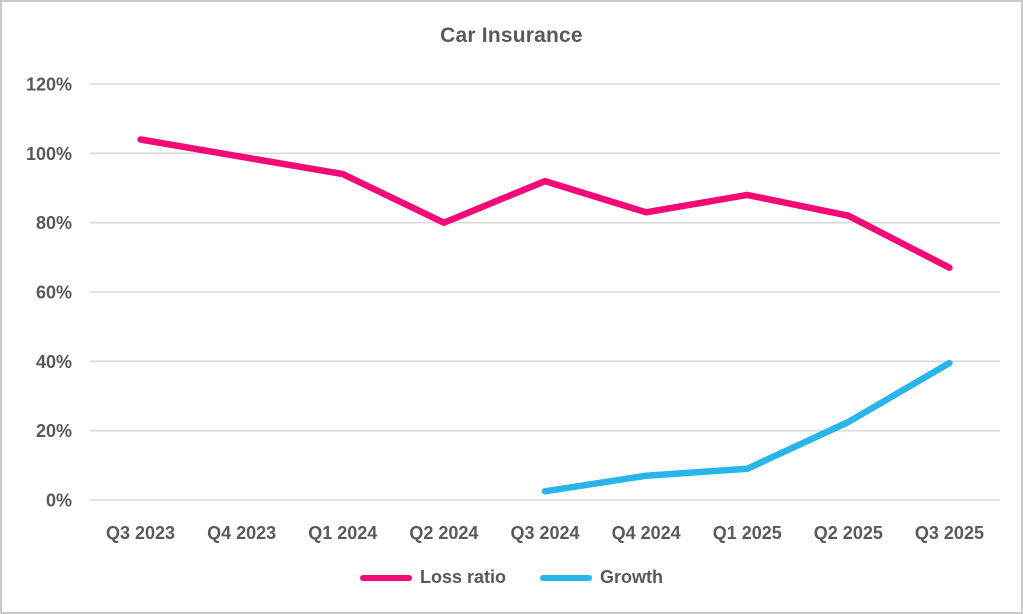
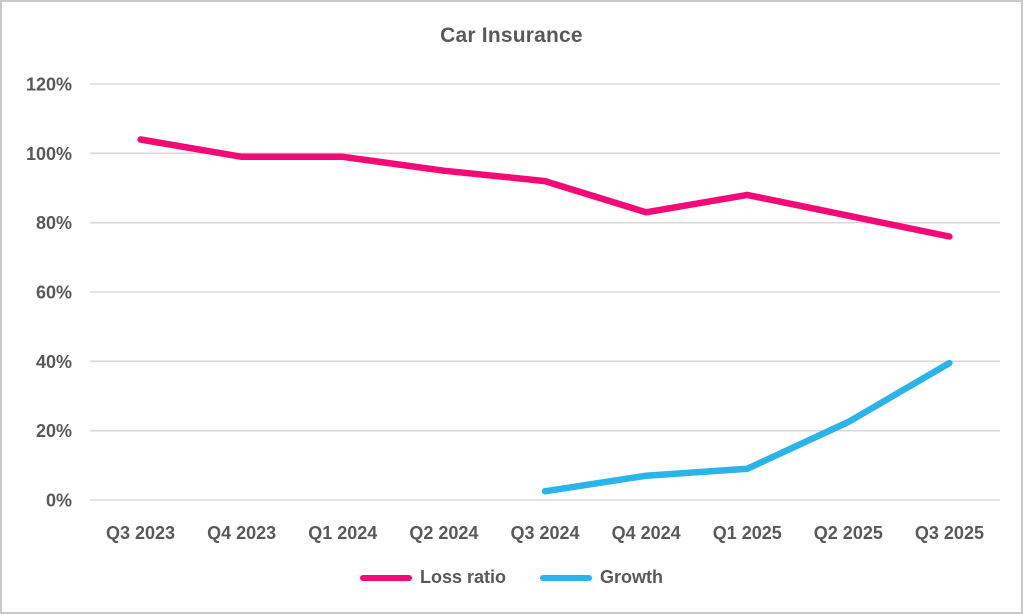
Loss ratio/Q1 2024: 94% -> 99%
Loss ratio/Q2 2024: 80% -> 95%
Loss ratio/Q3 2025: 67% -> 76%
